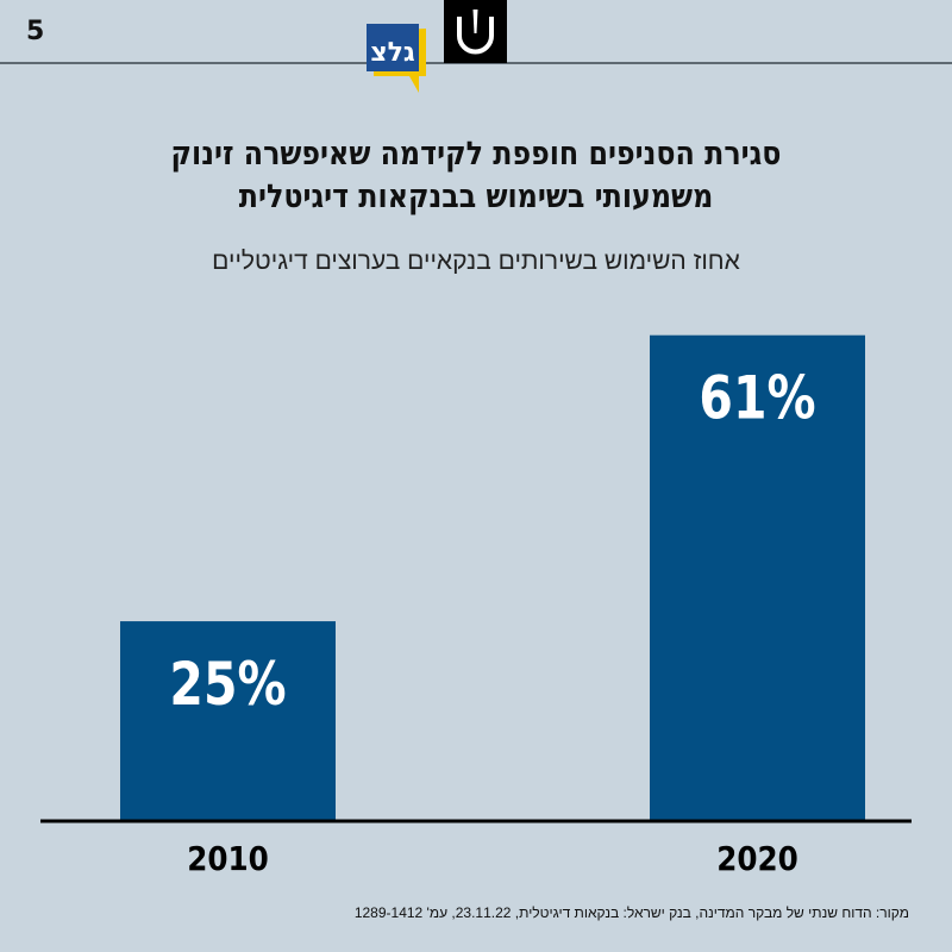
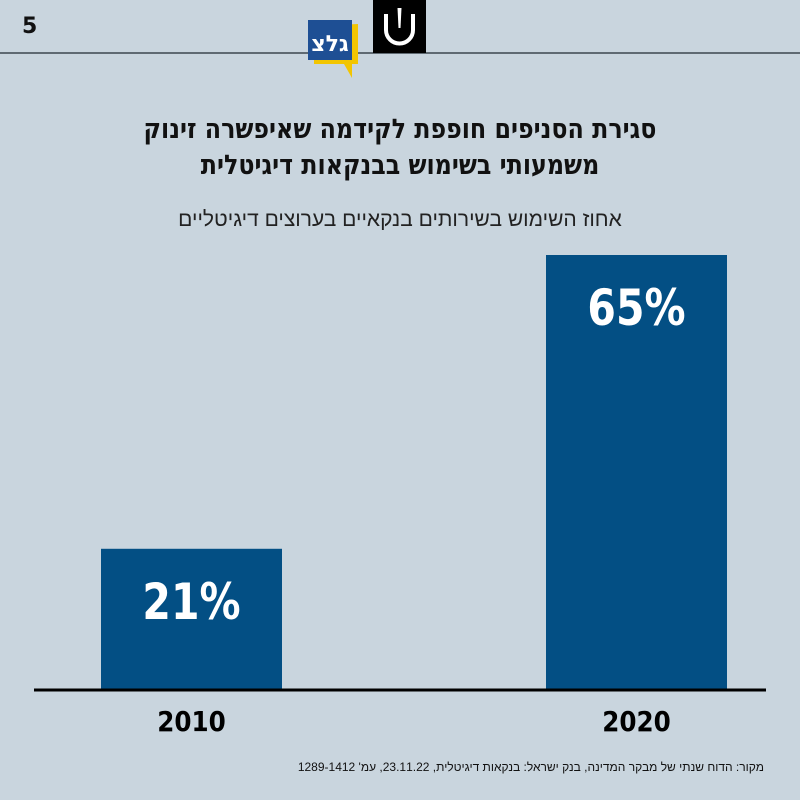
2010: 25% -> 21%
2020: 61% -> 65%
